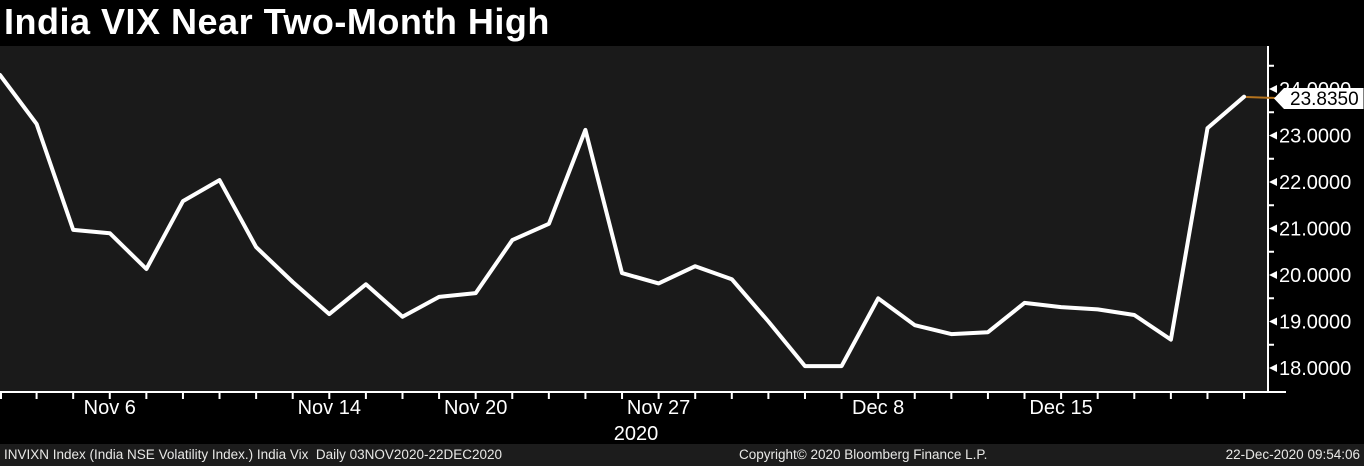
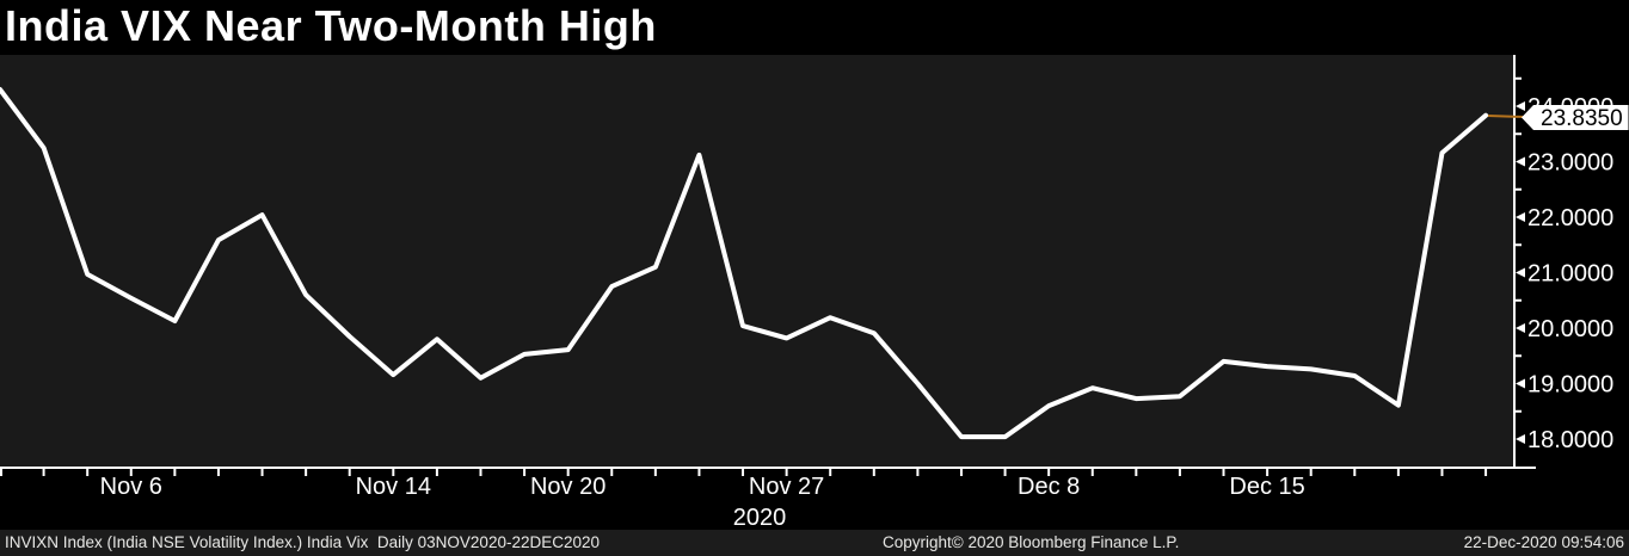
Nov 6: 20.9 -> 20.5
Dec 8: 19.5 -> 18.6
